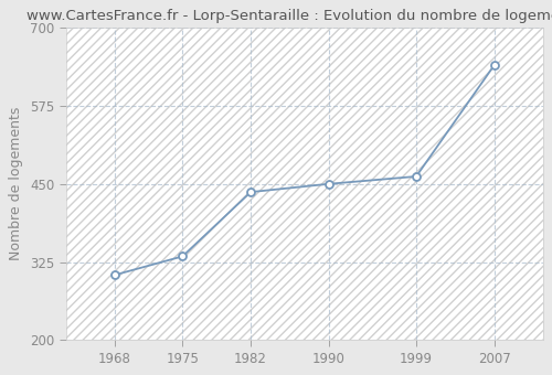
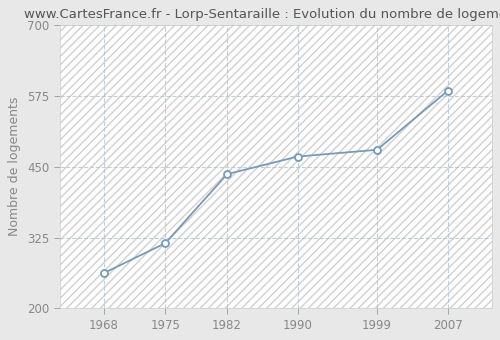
1968: 304 -> 262
1975: 334 -> 315
1990: 450 -> 468
1999: 462 -> 480
2007: 640 -> 584
